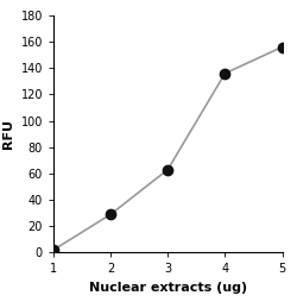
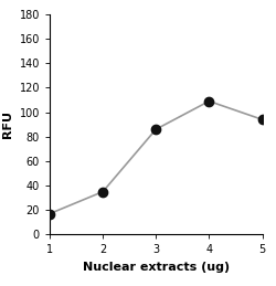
1: 2 -> 17
2: 29 -> 35
3: 63 -> 86
4: 136 -> 109
5: 156 -> 94
